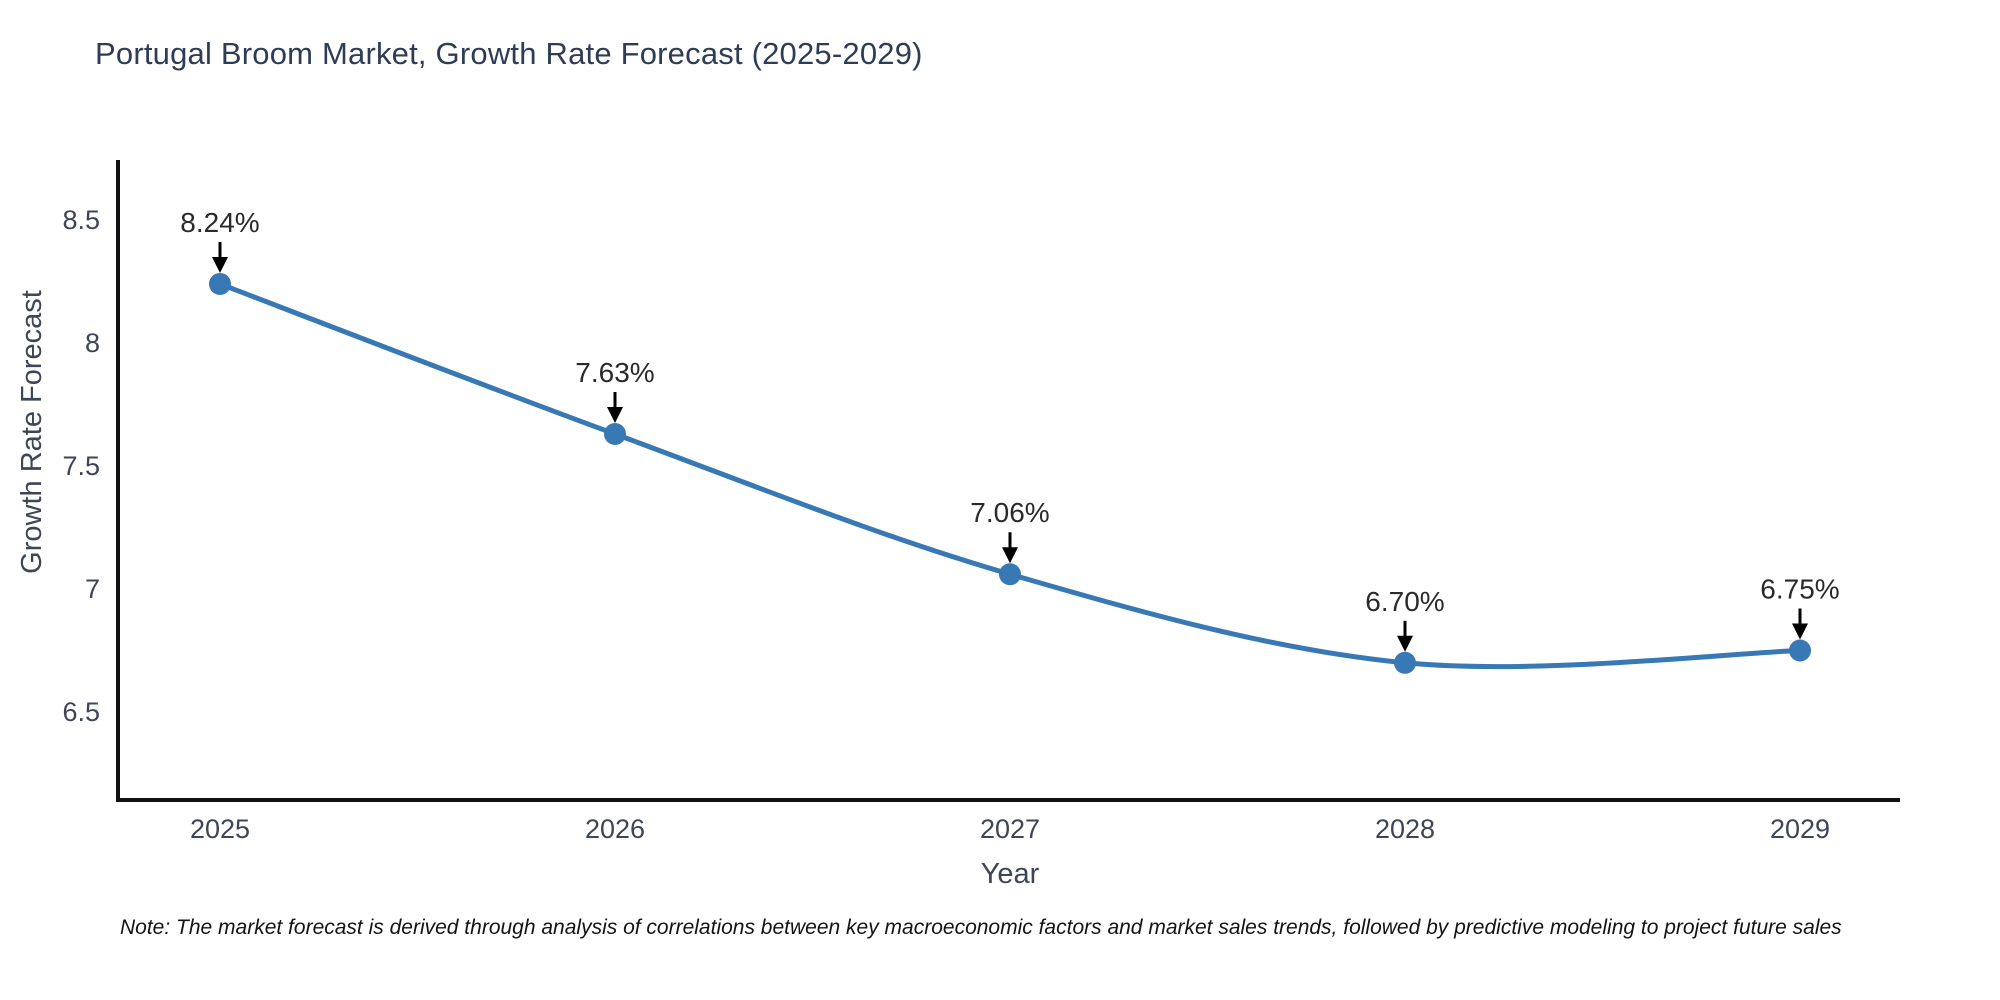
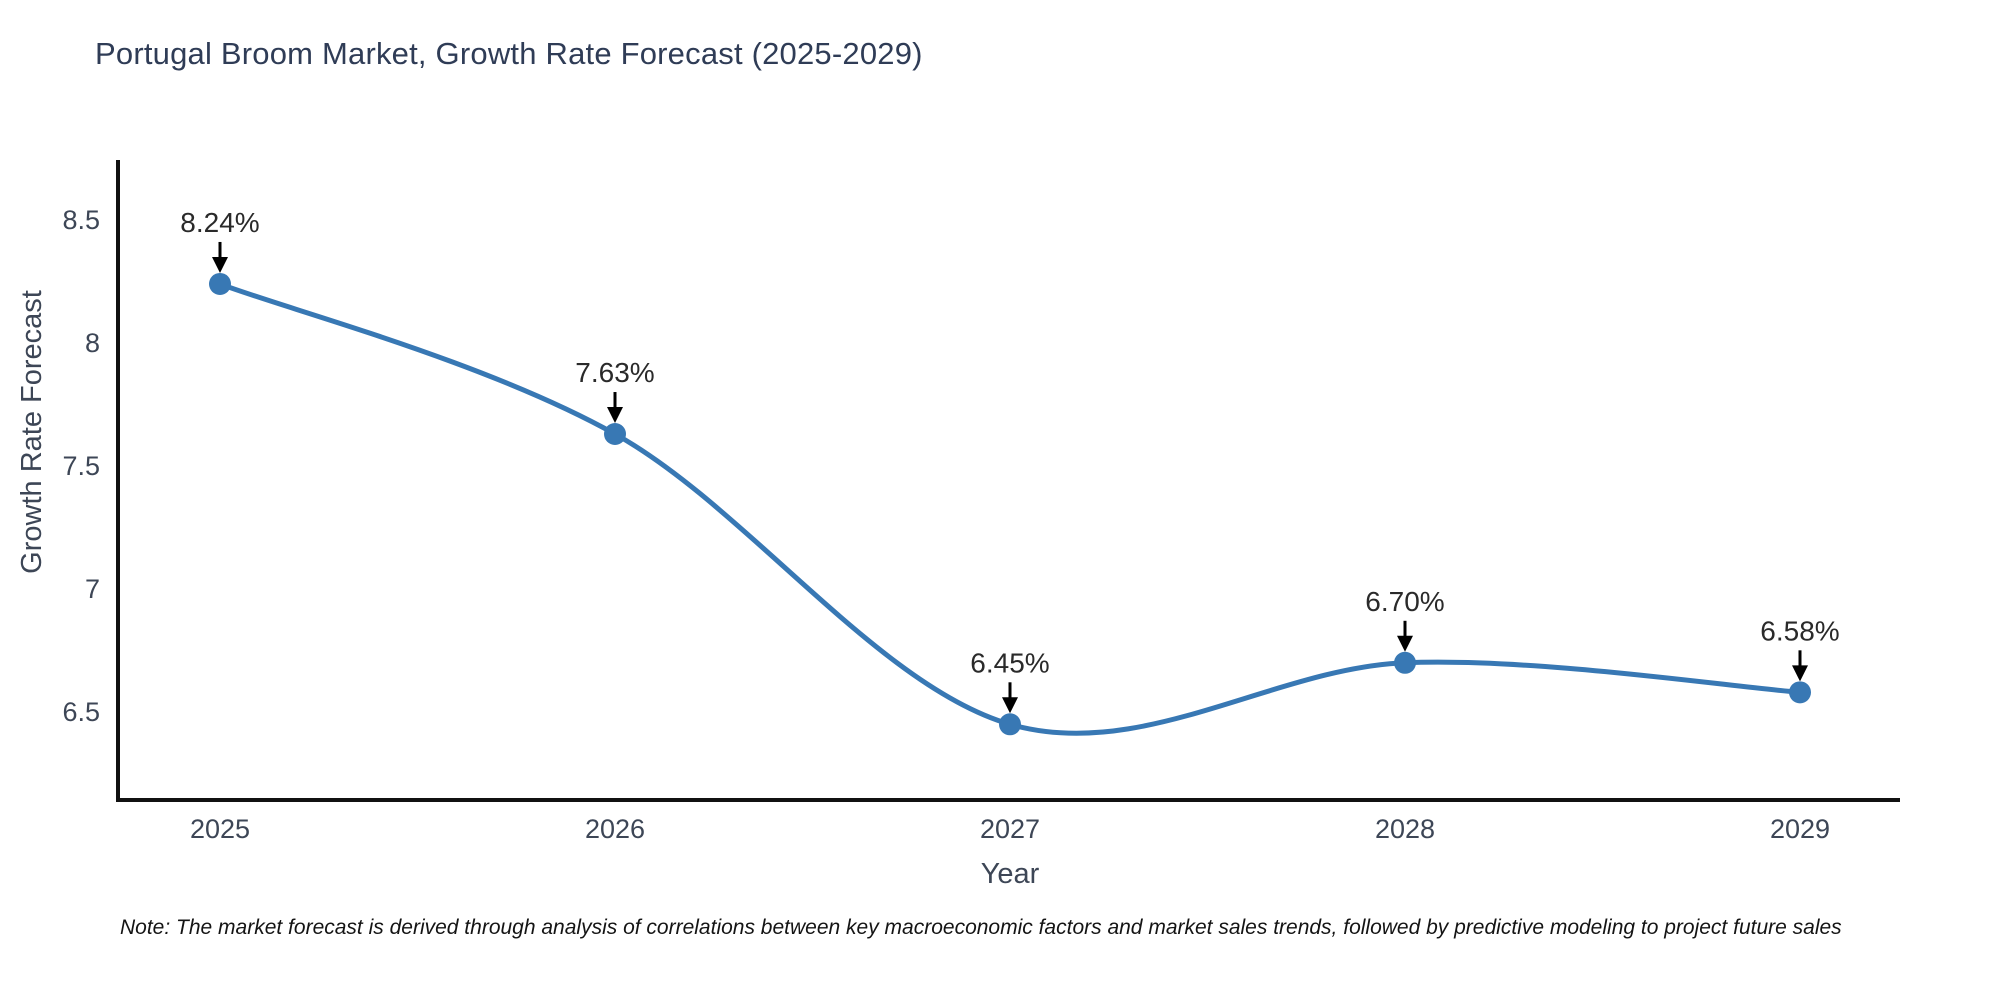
2027: 7.06% -> 6.45%
2029: 6.75% -> 6.58%
